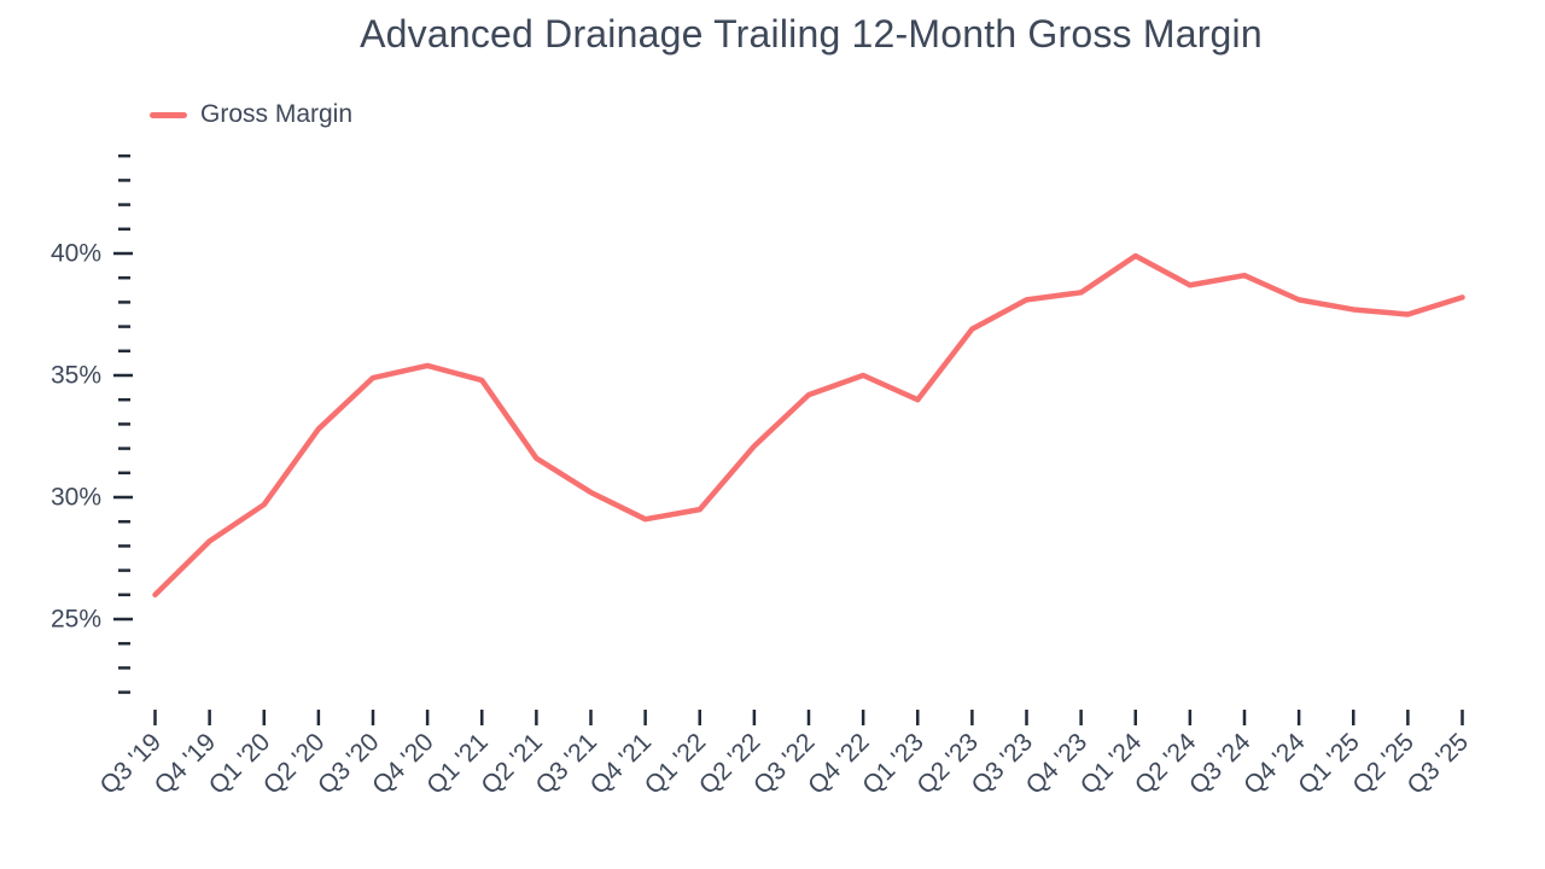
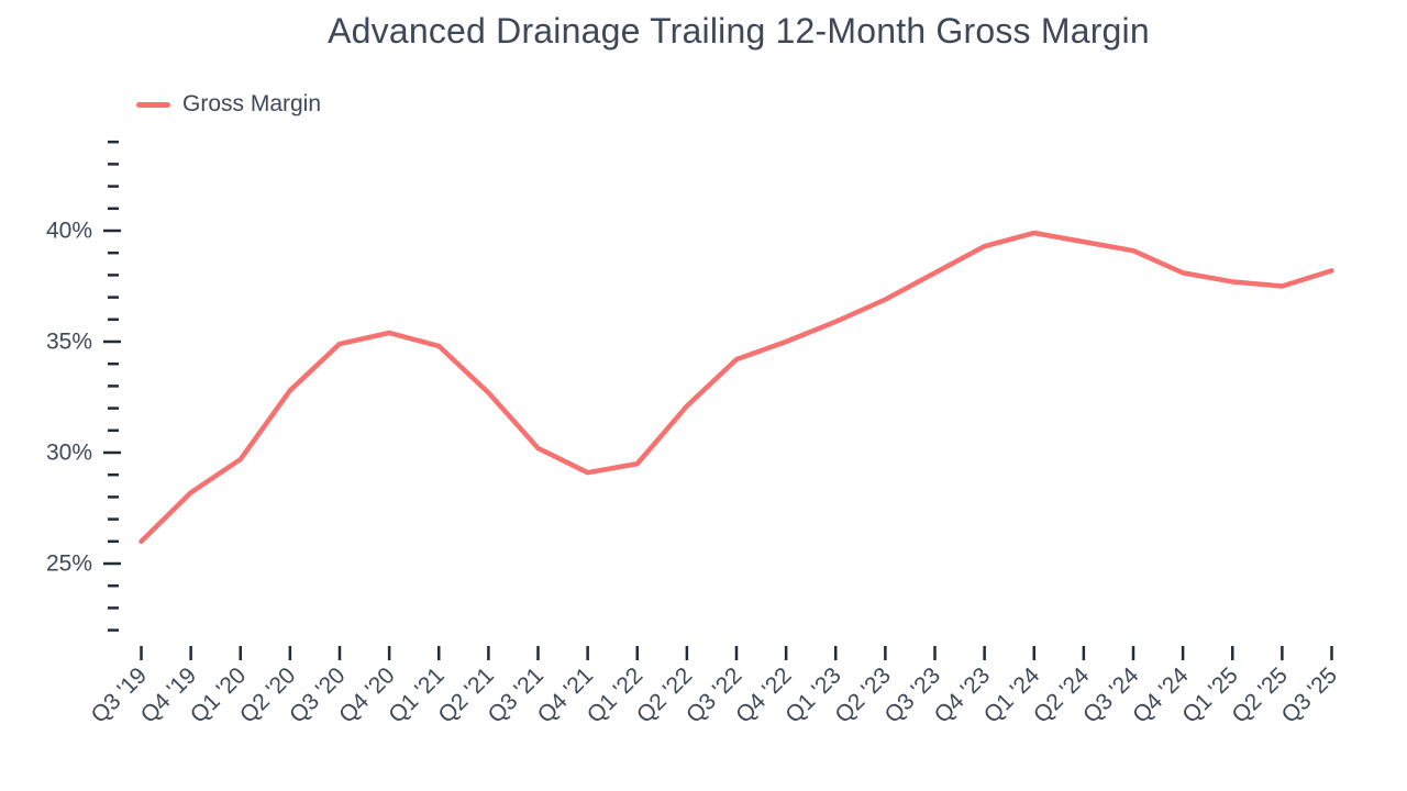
Q2 '21: 31.6% -> 32.7%
Q1 '23: 34.0% -> 35.9%
Q4 '23: 38.4% -> 39.3%
Q2 '24: 38.7% -> 39.5%
